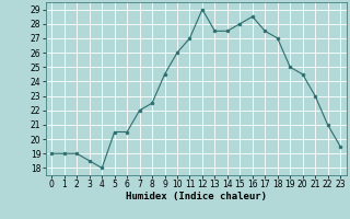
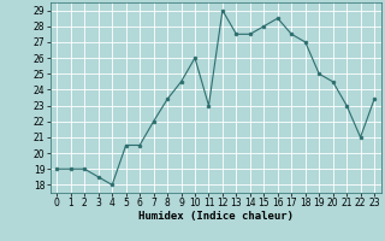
8: 22.5 -> 23.4
11: 27.0 -> 23.0
23: 19.5 -> 23.4
